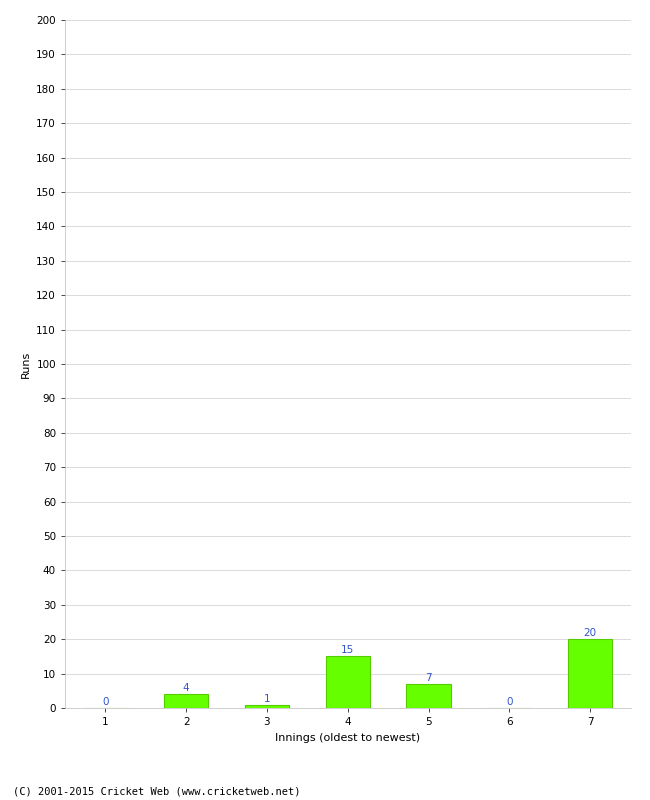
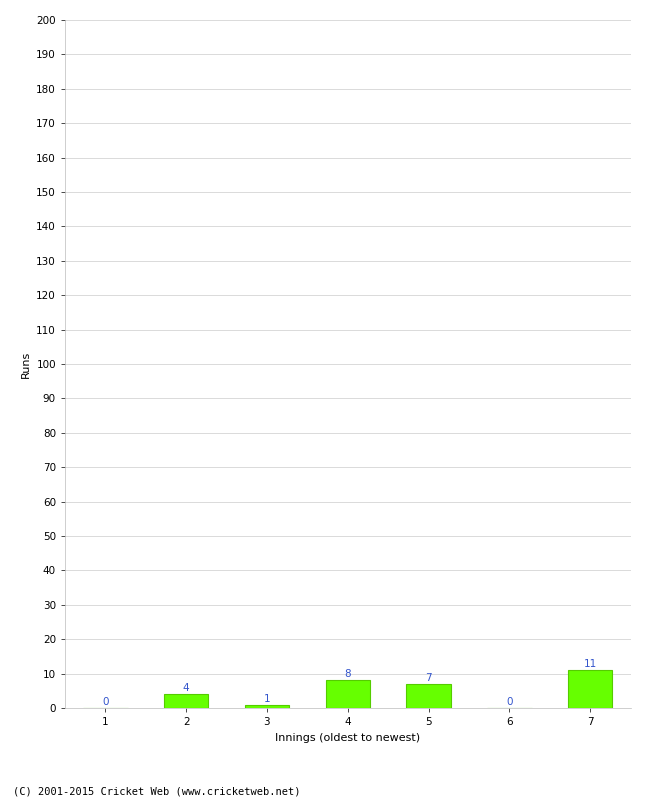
4: 15 -> 8
7: 20 -> 11
